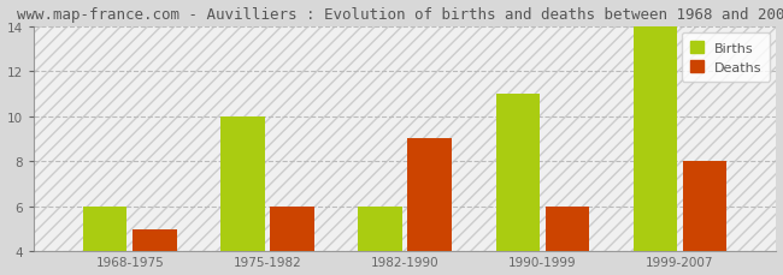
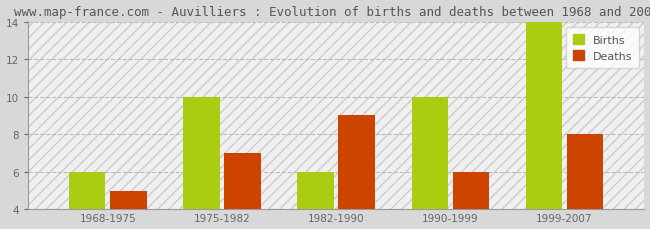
Deaths/1975-1982: 6 -> 7
Births/1990-1999: 11 -> 10
